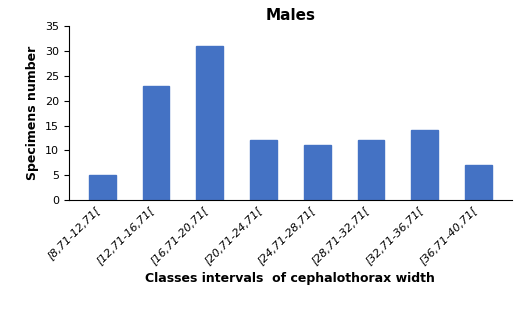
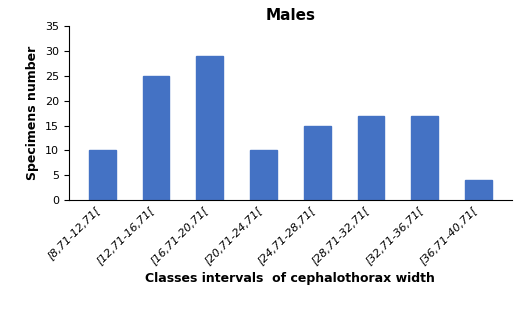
[8,71-12,71[: 5 -> 10
[12,71-16,71[: 23 -> 25
[16,71-20,71[: 31 -> 29
[20,71-24,71[: 12 -> 10
[24,71-28,71[: 11 -> 15
[28,71-32,71[: 12 -> 17
[32,71-36,71[: 14 -> 17
[36,71-40,71[: 7 -> 4
